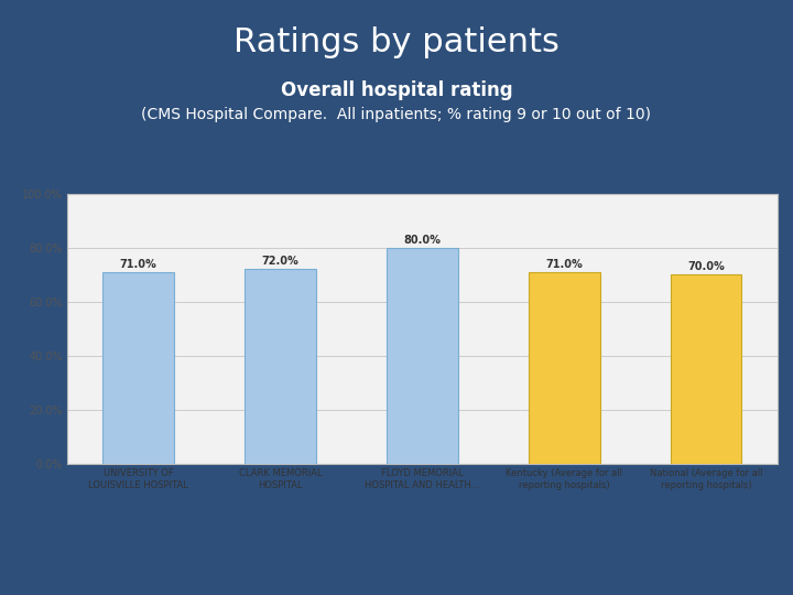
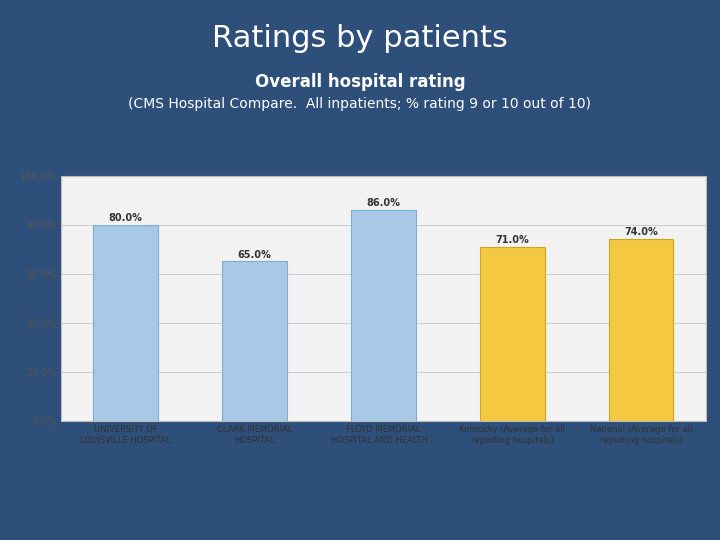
UNIVERSITY OF LOUISVILLE HOSPITAL: 71.0% -> 80.0%
CLARK MEMORIAL HOSPITAL: 72.0% -> 65.0%
FLOYD MEMORIAL HOSPITAL AND HEALTH...: 80.0% -> 86.0%
National (Average for all reporting hospitals): 70.0% -> 74.0%
